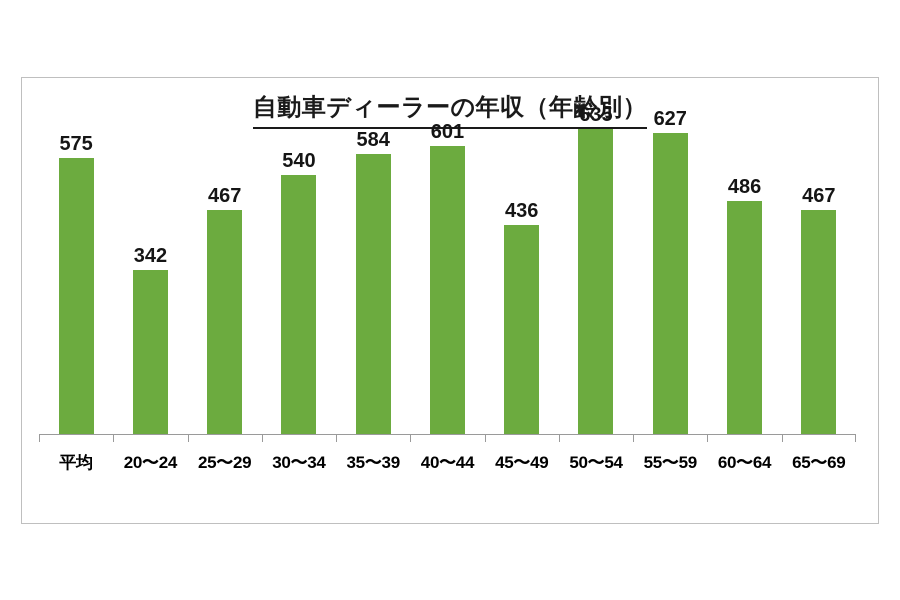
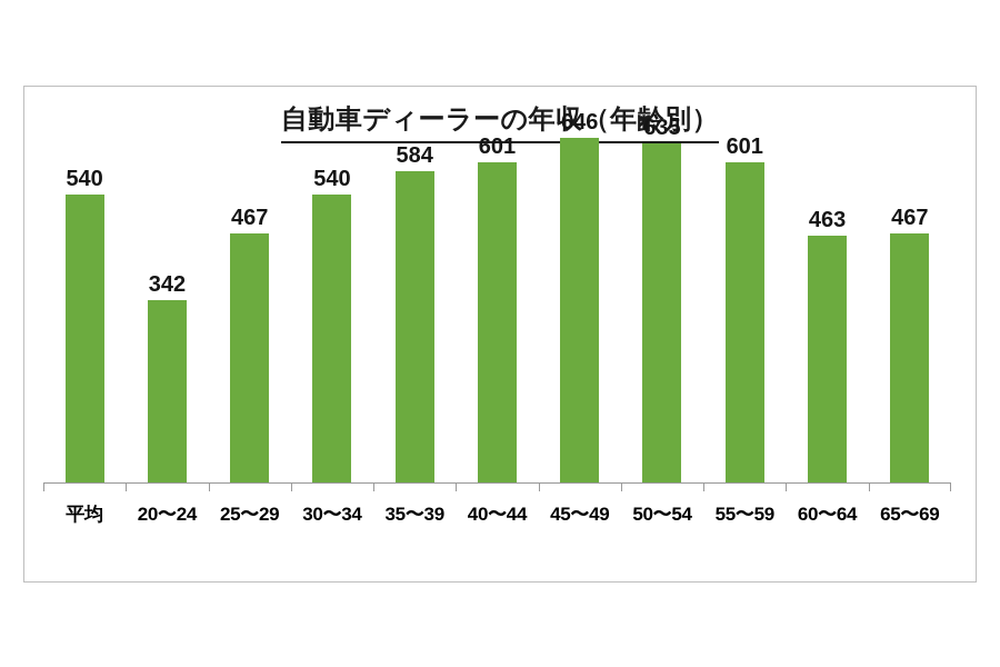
平均: 575 -> 540
45〜49: 436 -> 646
55〜59: 627 -> 601
60〜64: 486 -> 463
